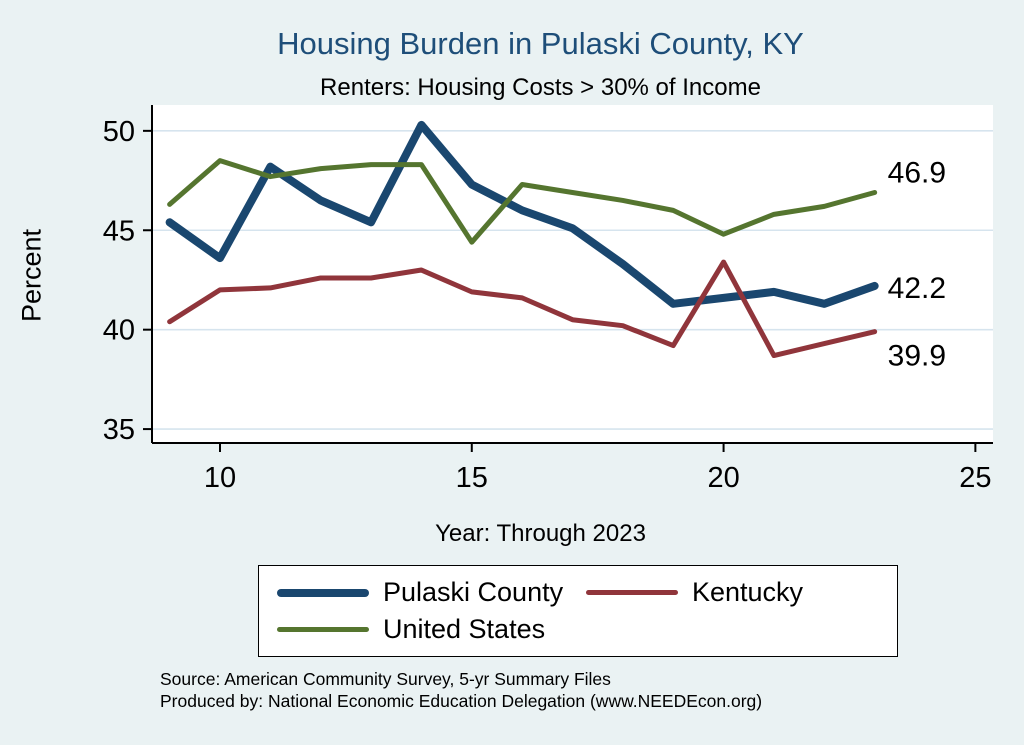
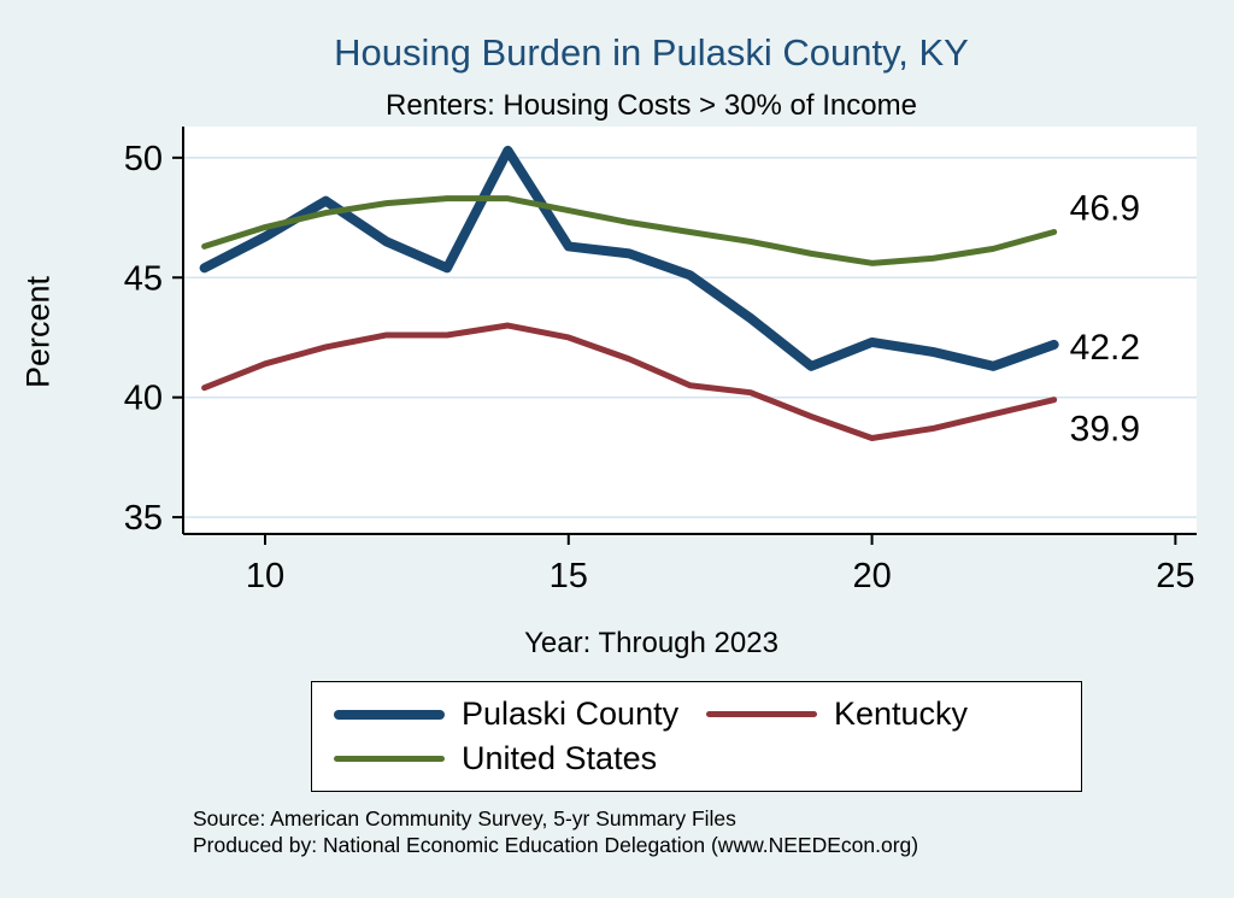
Pulaski County/10: 43.6 -> 46.7
Kentucky/10: 42.0 -> 41.4
United States/10: 48.5 -> 47.1
Pulaski County/15: 47.3 -> 46.3
Kentucky/15: 41.9 -> 42.5
United States/15: 44.4 -> 47.8
Pulaski County/20: 41.6 -> 42.3
Kentucky/20: 43.4 -> 38.3
United States/20: 44.8 -> 45.6
